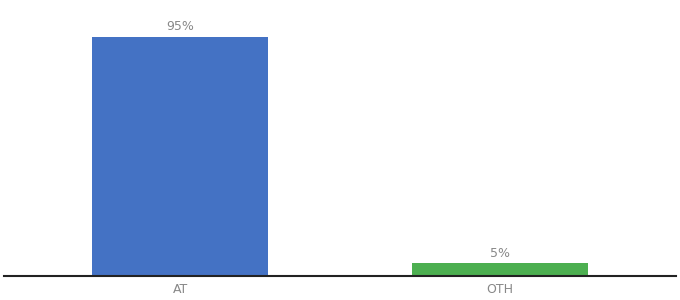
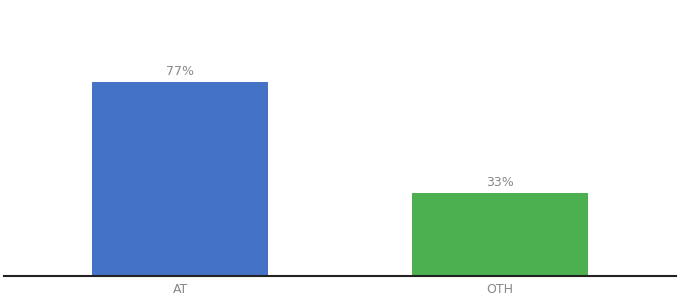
AT: 95% -> 77%
OTH: 5% -> 33%
